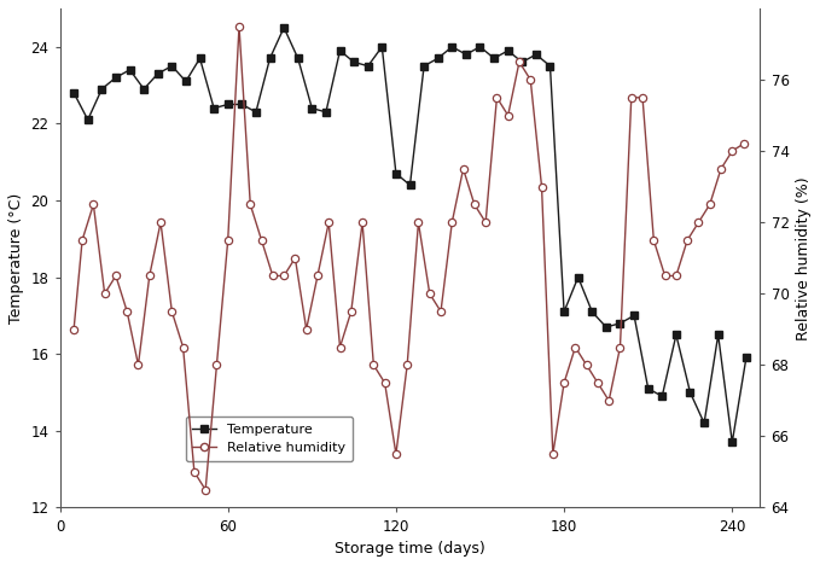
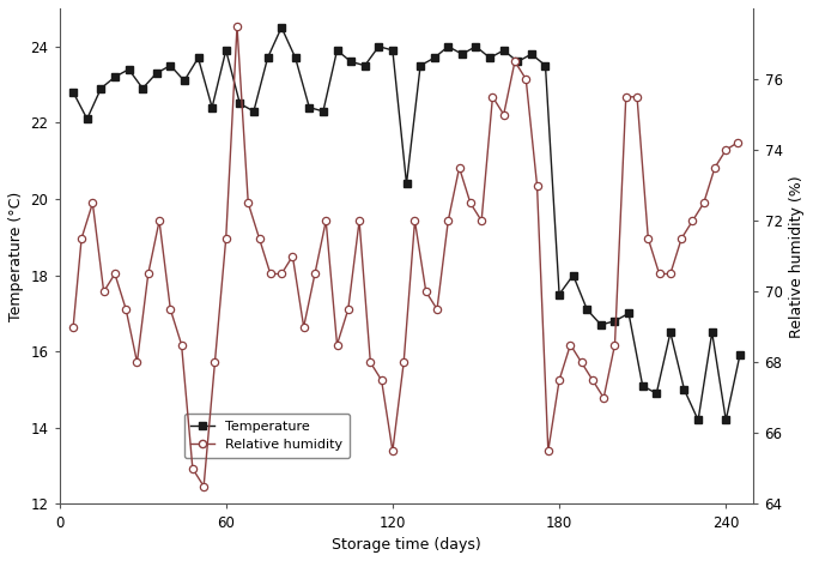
Temperature/60: 22.5 -> 23.9
Temperature/120: 20.7 -> 23.9
Temperature/180: 17.1 -> 17.5
Temperature/240: 13.7 -> 14.2
